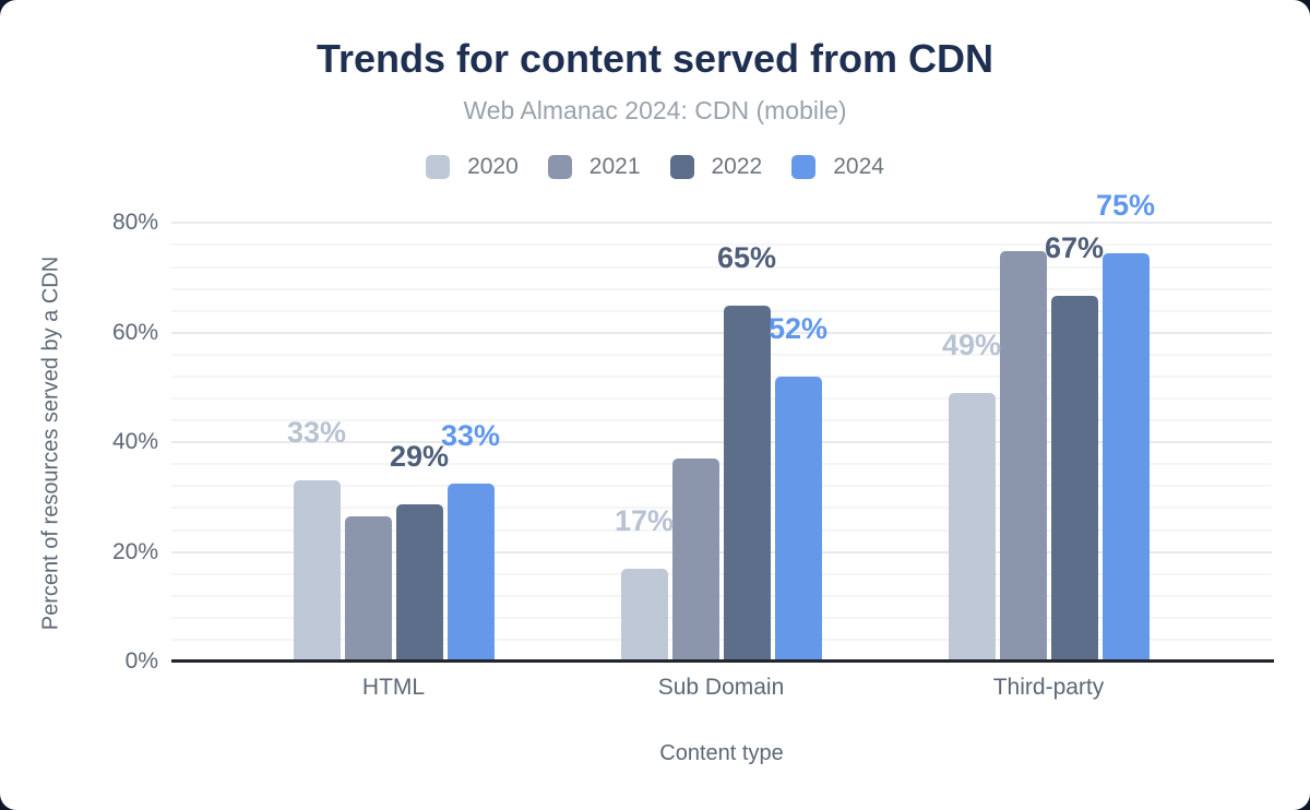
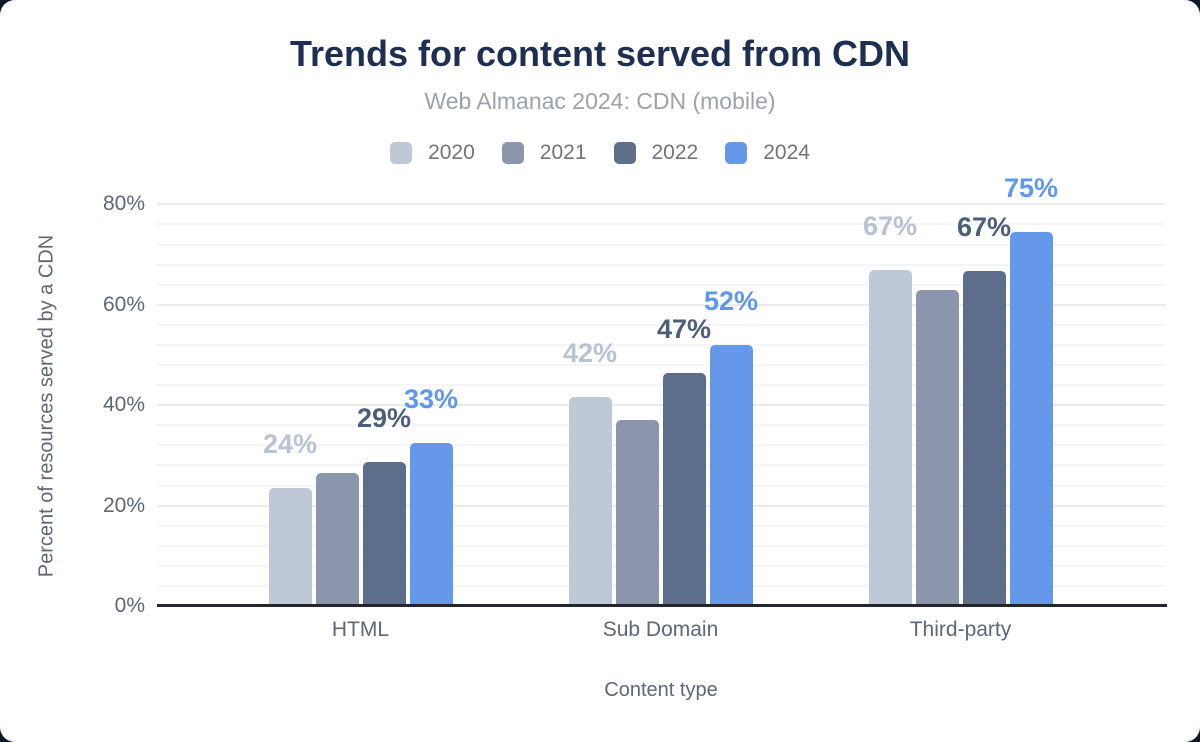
2020/HTML: 33% -> 24%
2020/Sub Domain: 17% -> 42%
2022/Sub Domain: 65% -> 47%
2020/Third-party: 49% -> 67%
2021/Third-party: 75% -> 63%
